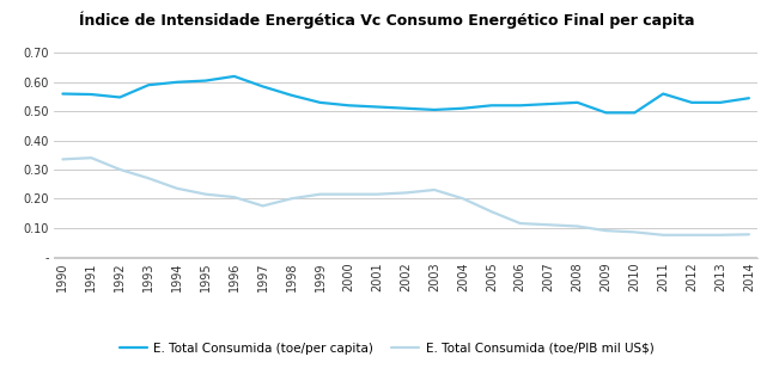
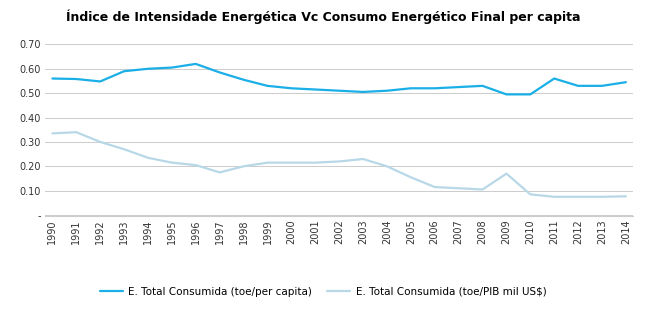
E. Total Consumida (toe/PIB mil US$)/2009: 0.090 -> 0.170
